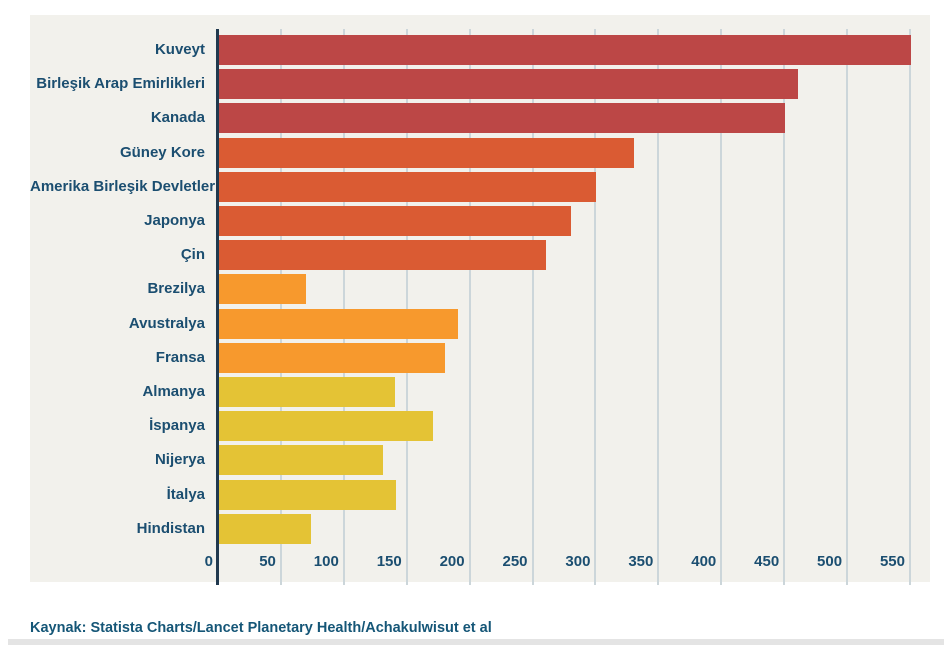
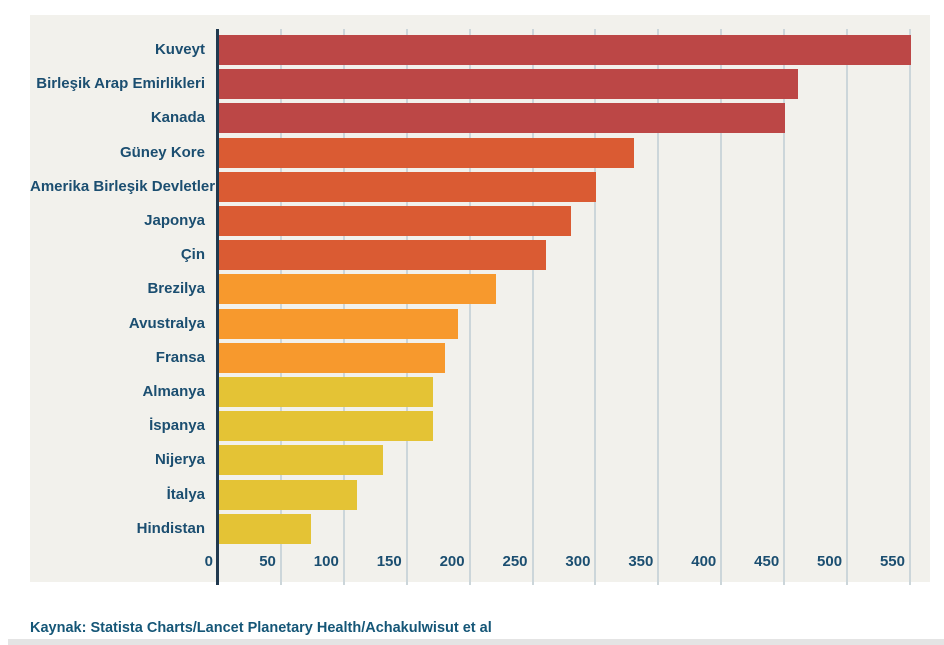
Brezilya: 69 -> 220
Almanya: 140 -> 170
İtalya: 141 -> 110
